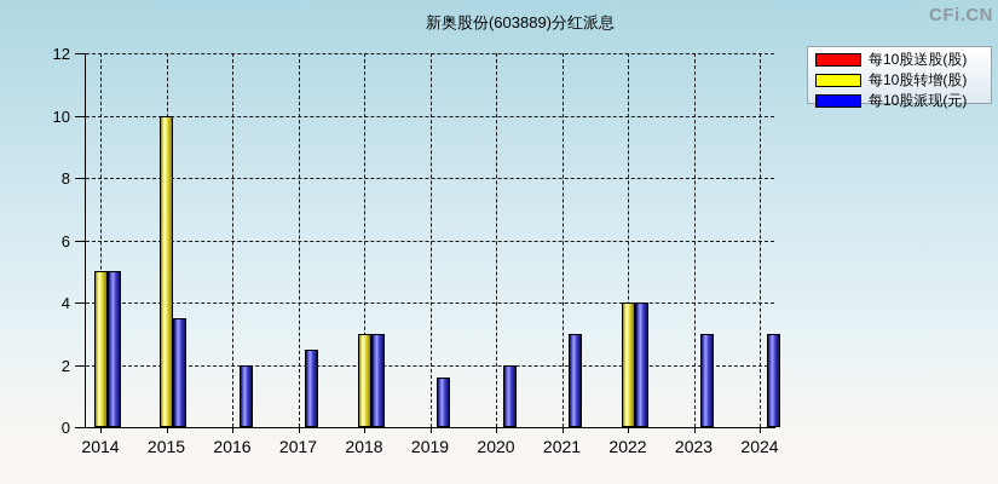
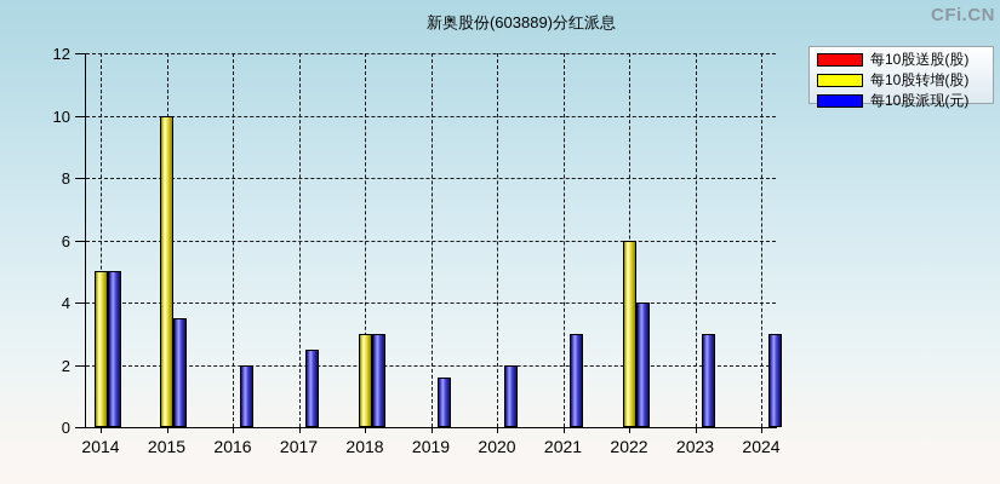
每10股转增(股)/2022: 4 -> 6
